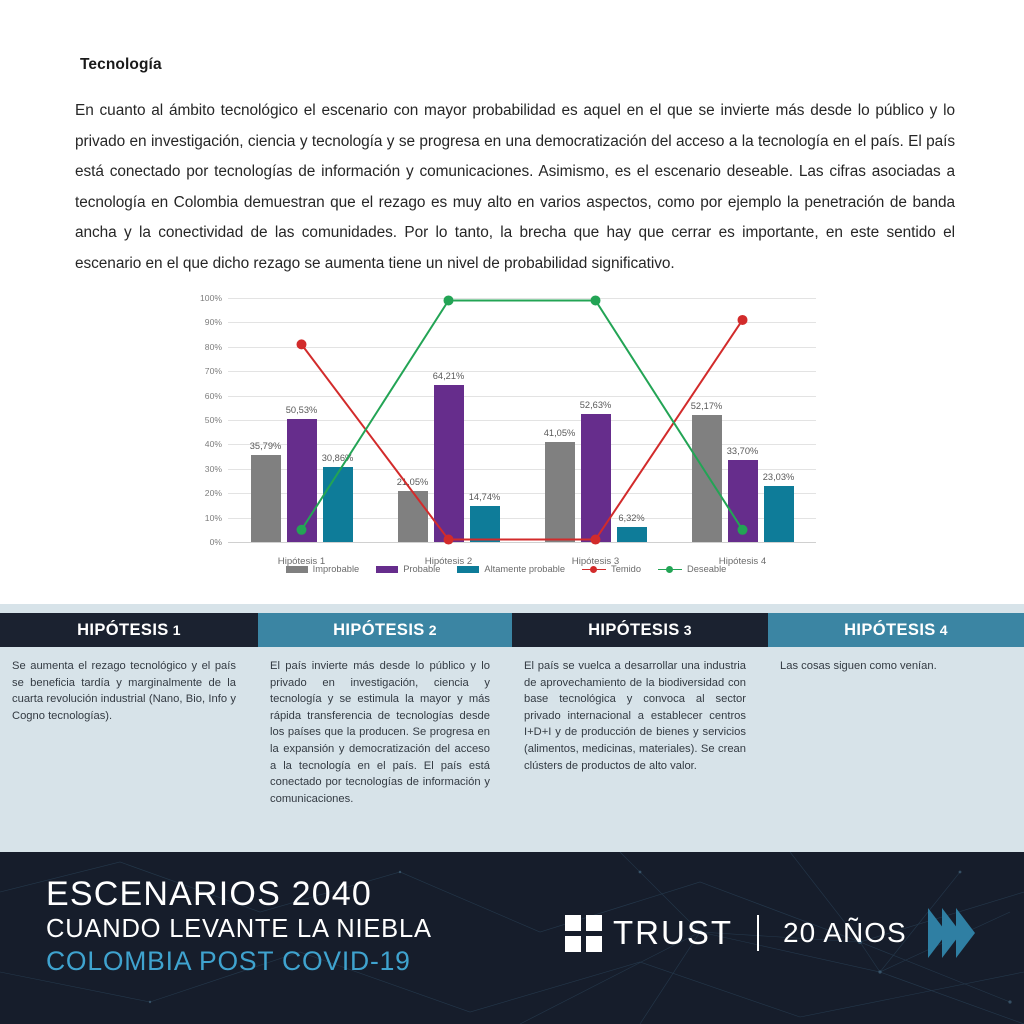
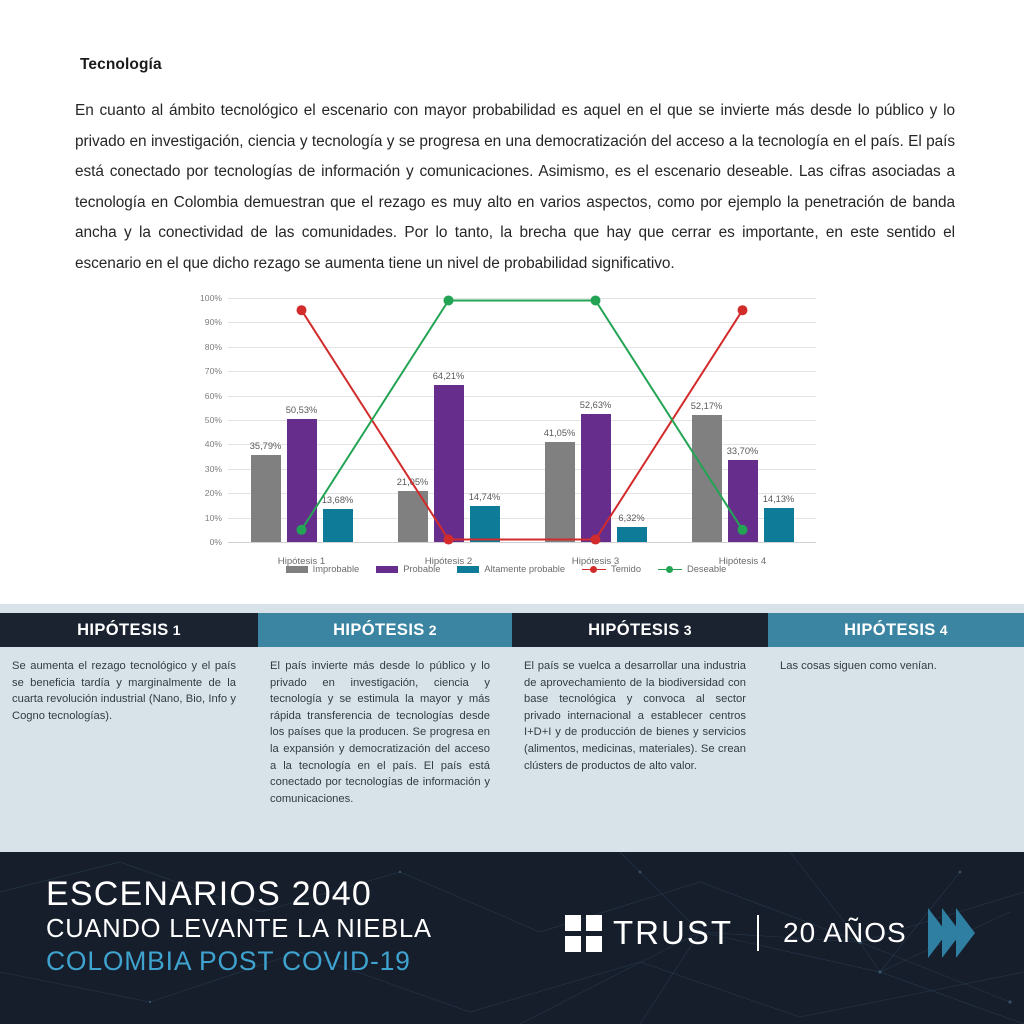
Altamente probable/Hipótesis 1: 30,86% -> 13,68%
Temido/Hipótesis 1: 81% -> 95%
Altamente probable/Hipótesis 4: 23,03% -> 14,13%
Temido/Hipótesis 4: 91% -> 95%
